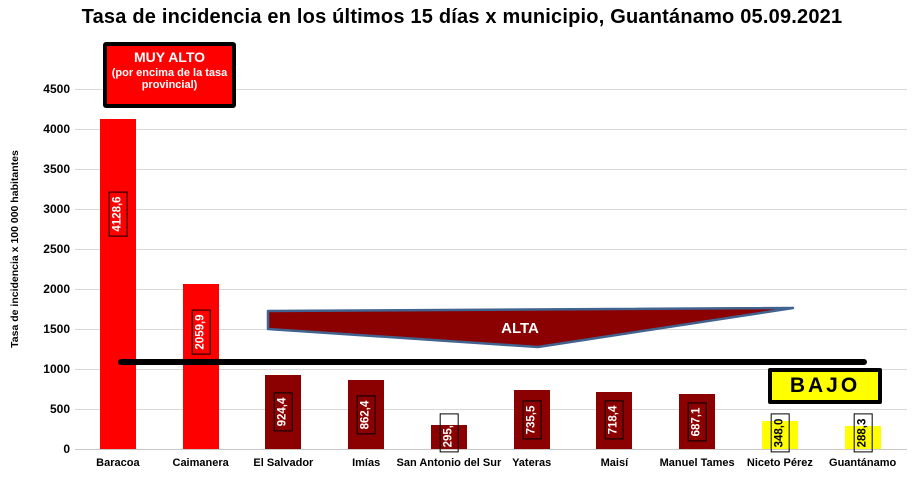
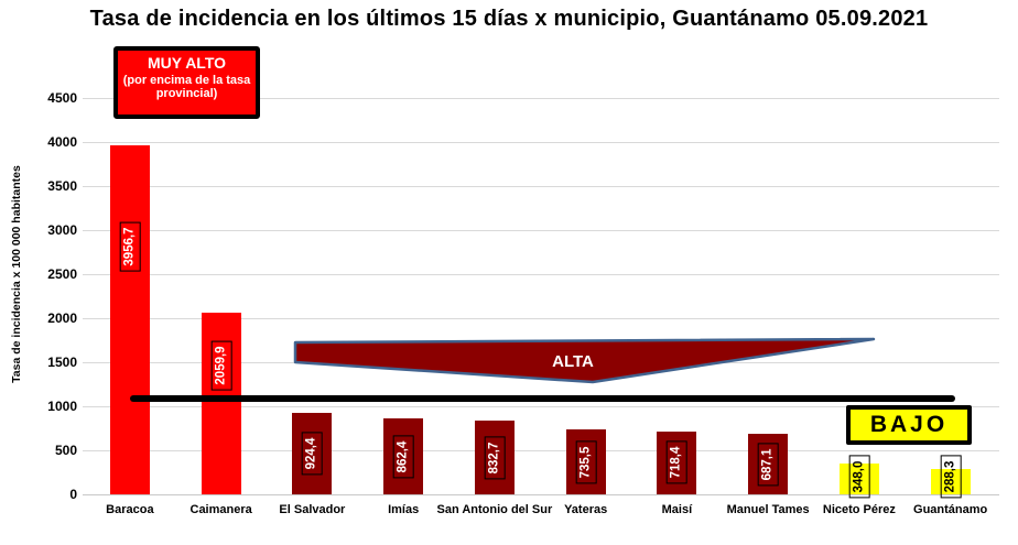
Baracoa: 4128,6 -> 3956,7
San Antonio del Sur: 295,3 -> 832,7
